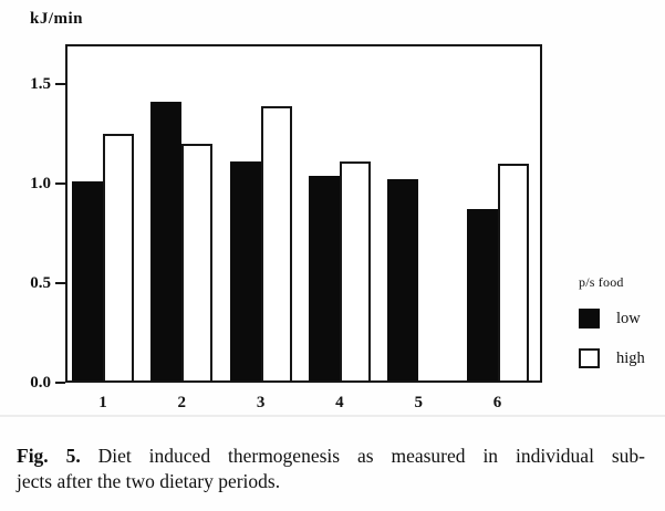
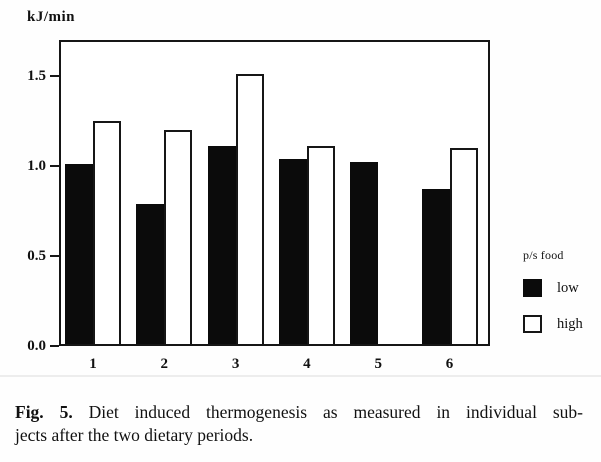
low/2: 1.40 -> 0.78
high/3: 1.38 -> 1.50
